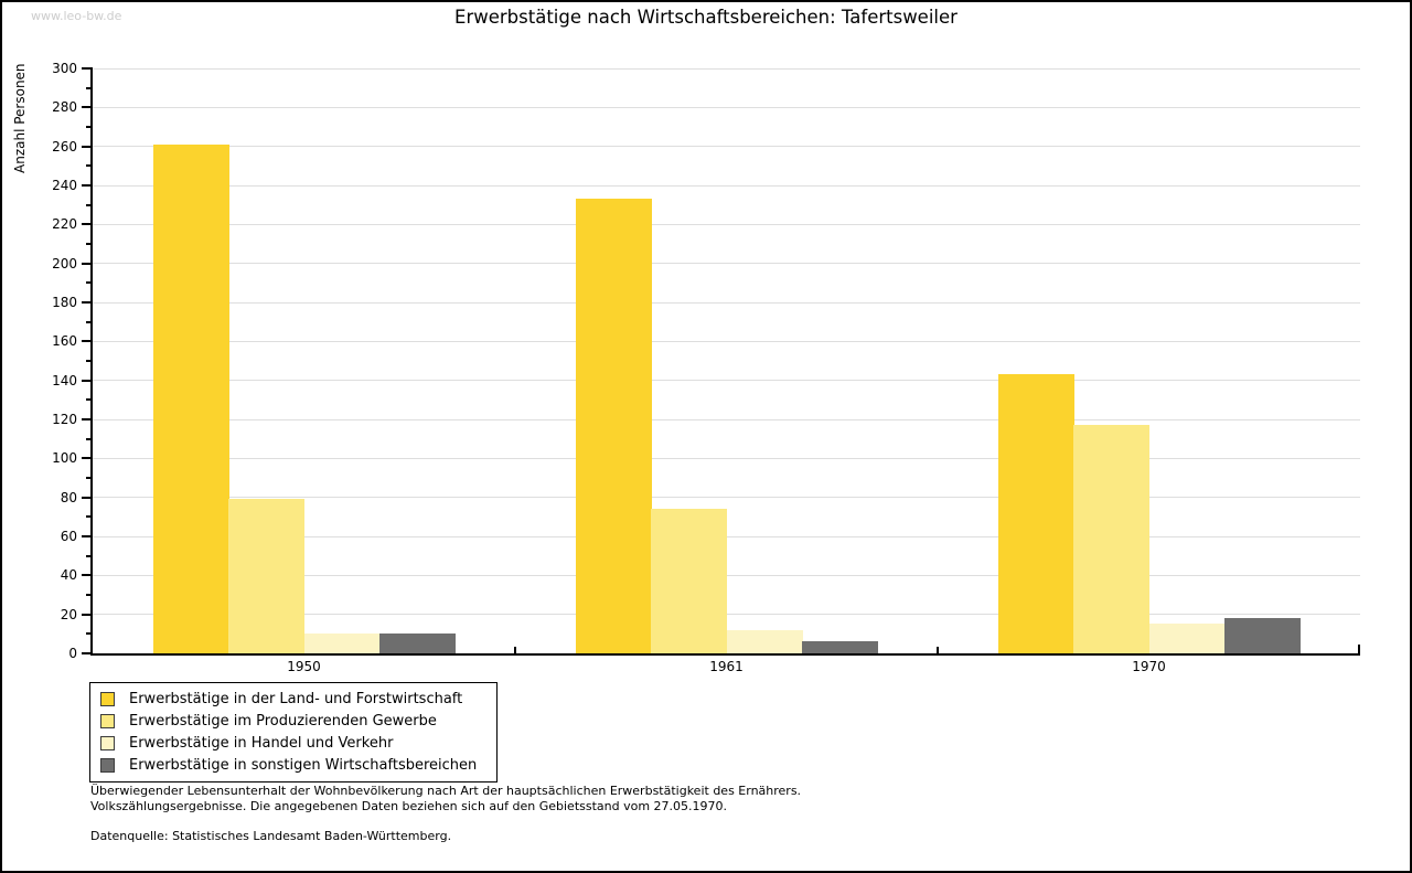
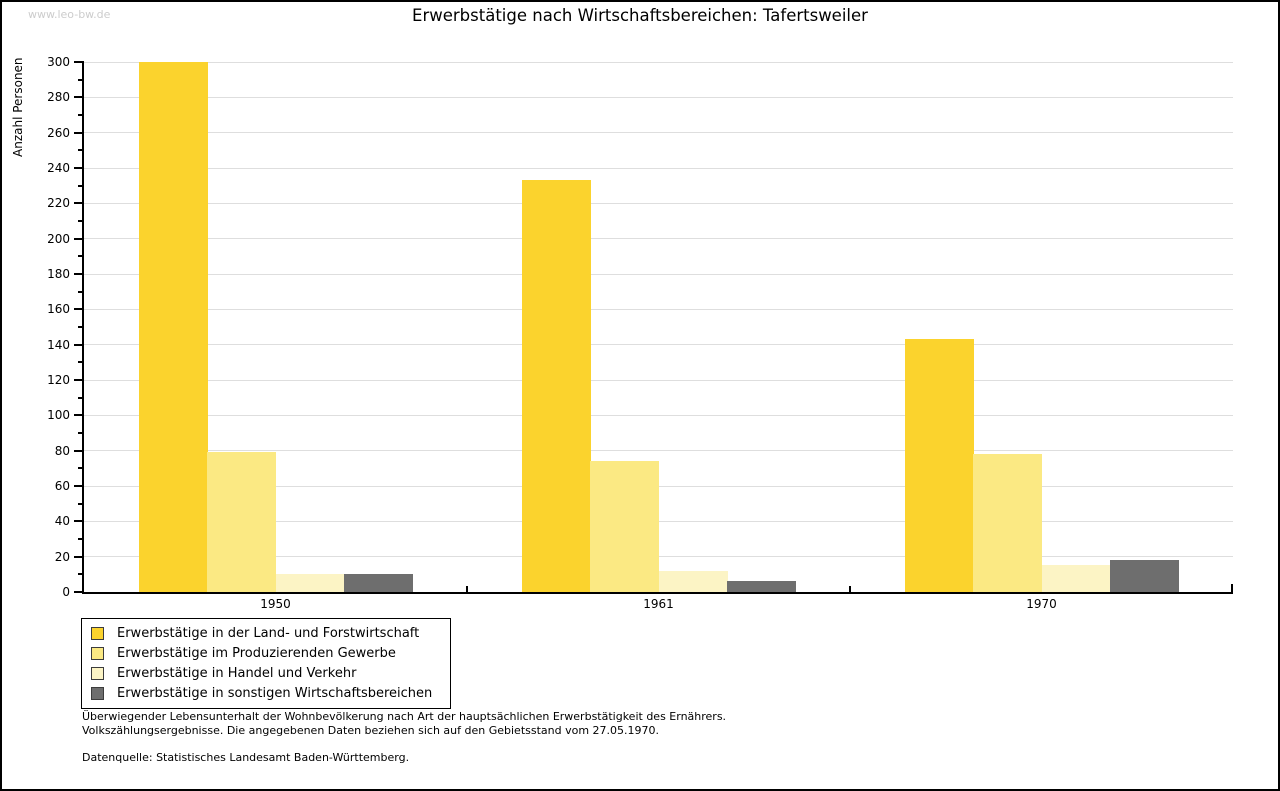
Erwerbstätige in der Land- und Forstwirtschaft/1950: 261 -> 300
Erwerbstätige im Produzierenden Gewerbe/1970: 117 -> 78
